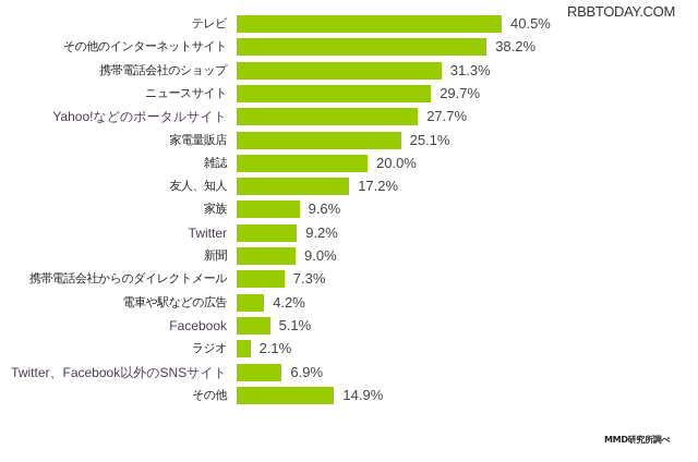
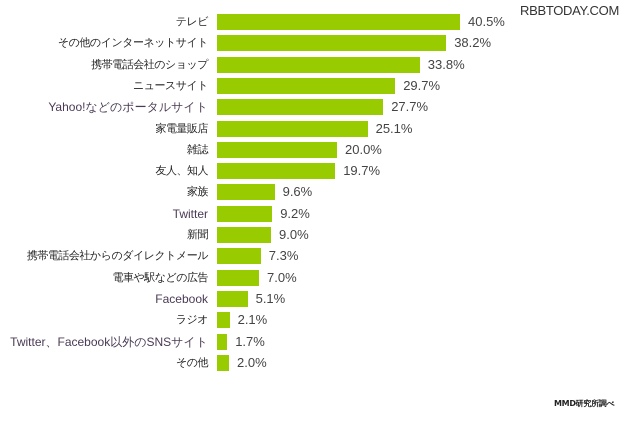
携帯電話会社のショップ: 31.3% -> 33.8%
友人、知人: 17.2% -> 19.7%
電車や駅などの広告: 4.2% -> 7.0%
Twitter、Facebook以外のSNSサイト: 6.9% -> 1.7%
その他: 14.9% -> 2.0%
